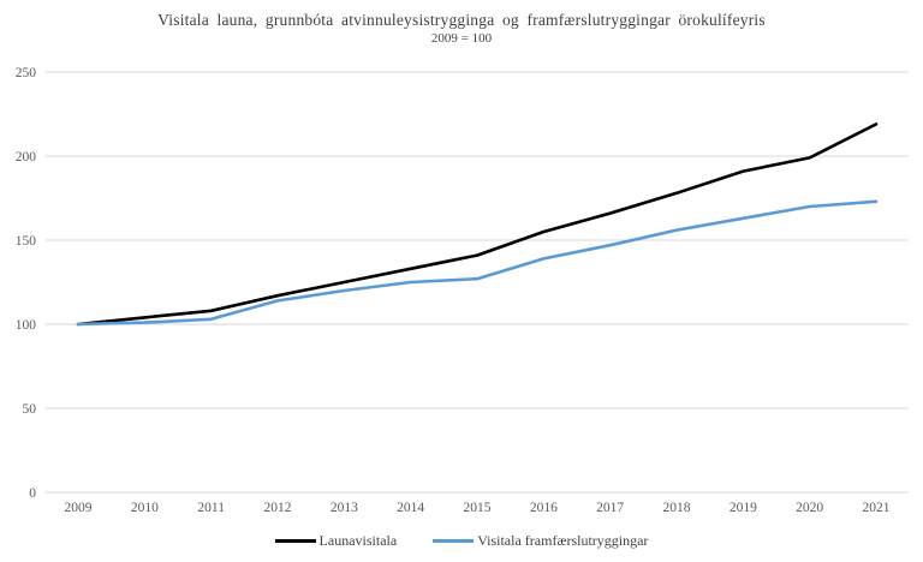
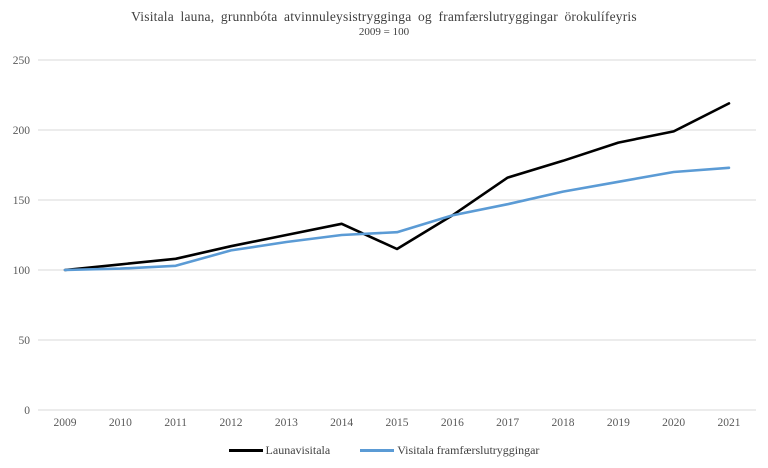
Launavisitala/2015: 141 -> 115
Launavisitala/2016: 155 -> 139
